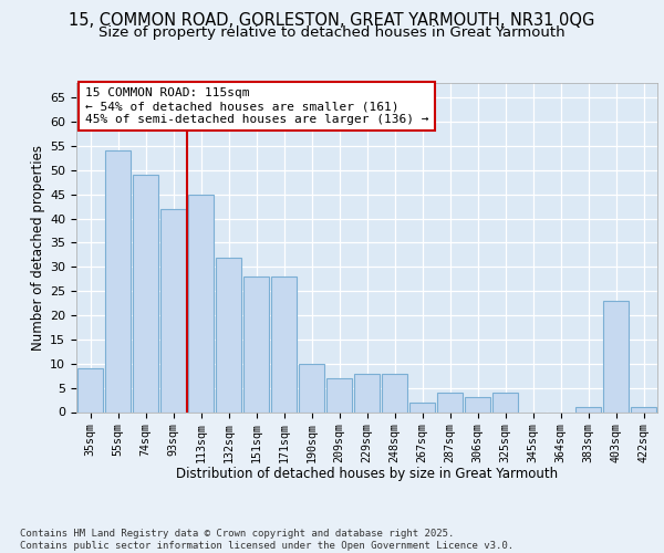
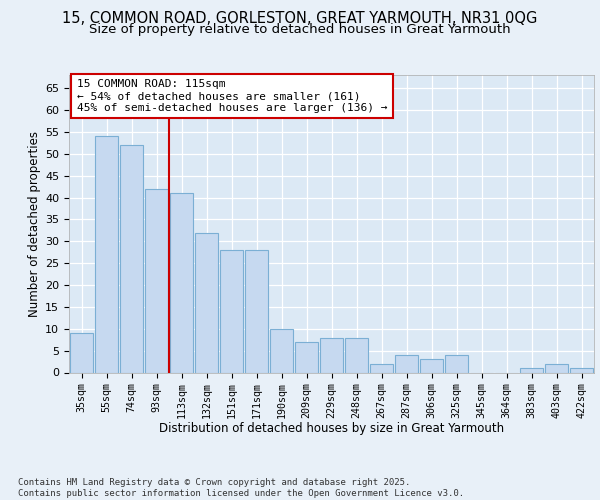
74sqm: 49 -> 52
113sqm: 45 -> 41
403sqm: 23 -> 2
